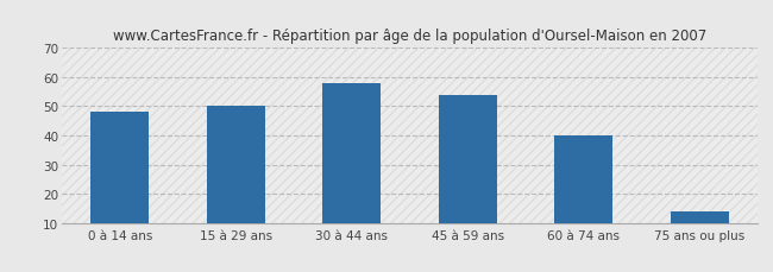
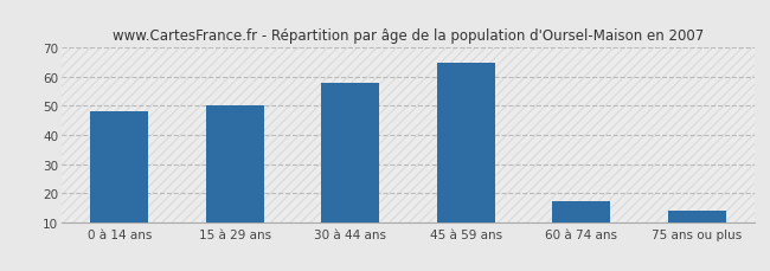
45 à 59 ans: 54 -> 65
60 à 74 ans: 40 -> 17
